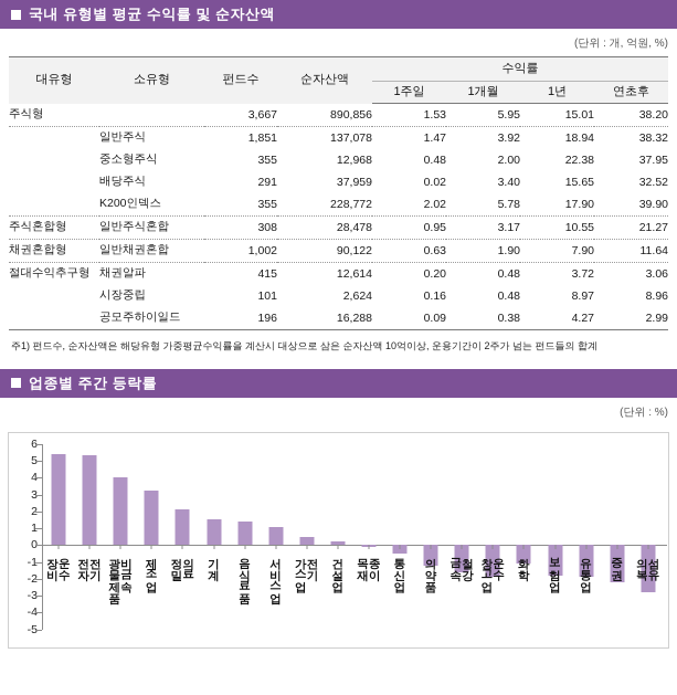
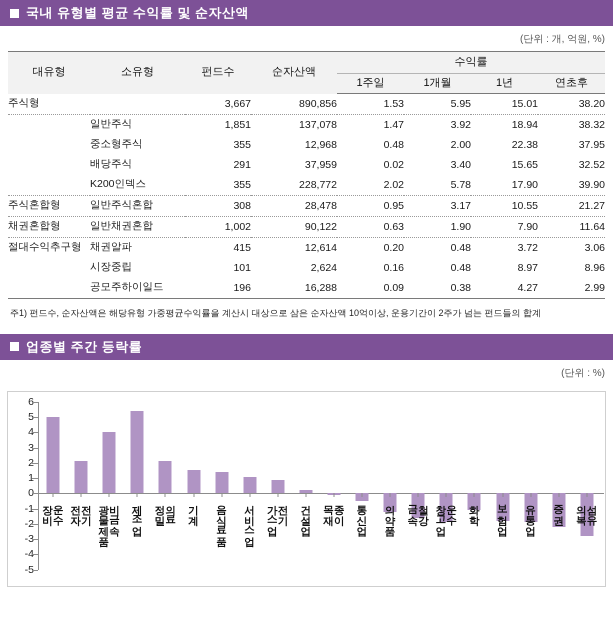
운수장비: 5.4 -> 5.0
전기전자: 5.3 -> 2.1
제조업: 3.2 -> 5.4
전기가스업: 0.5 -> 0.9
